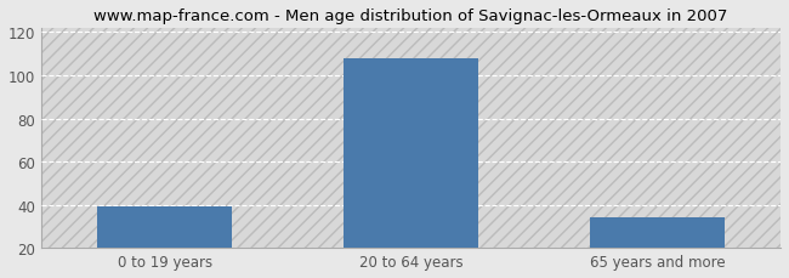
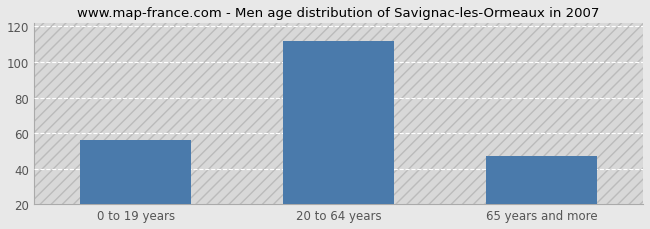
0 to 19 years: 39 -> 56
20 to 64 years: 108 -> 112
65 years and more: 34 -> 47
